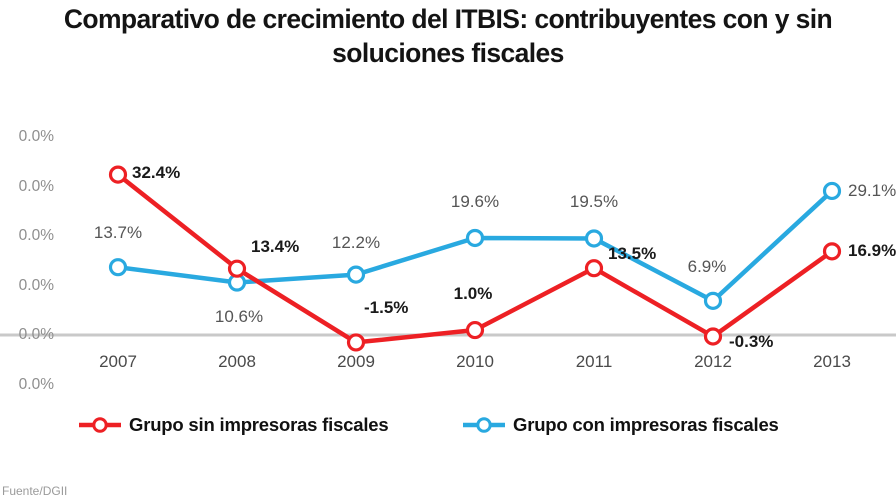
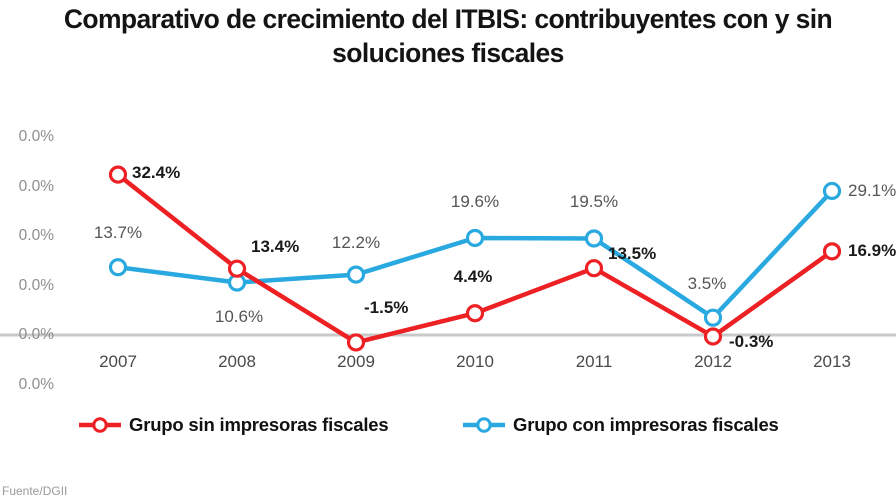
Grupo sin impresoras fiscales/2010: 1.0% -> 4.4%
Grupo con impresoras fiscales/2012: 6.9% -> 3.5%
